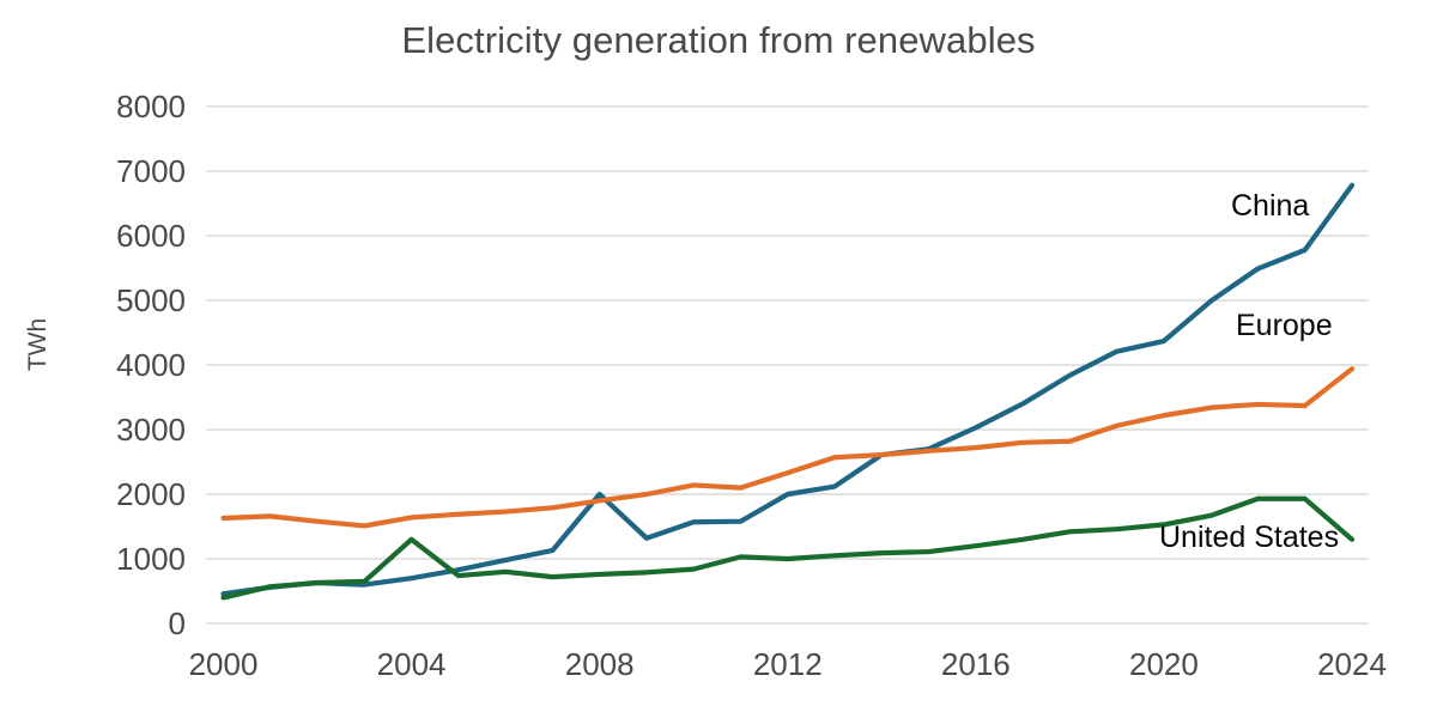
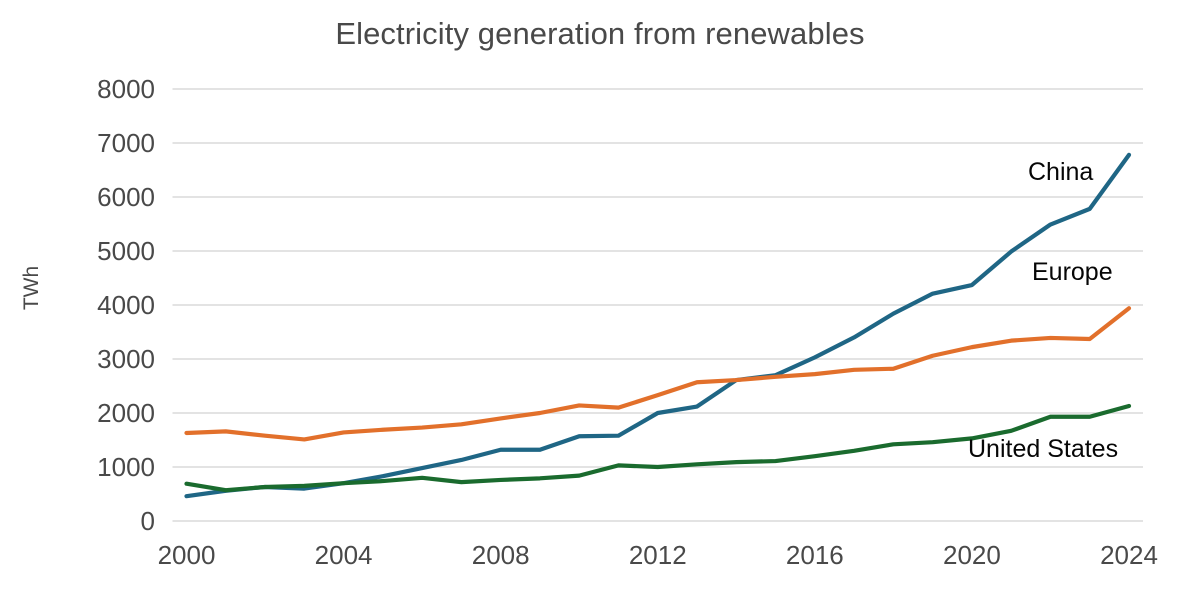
United States/2000: 400 -> 700
United States/2004: 1300 -> 700
China/2008: 2000 -> 1300
United States/2024: 1300 -> 2100
